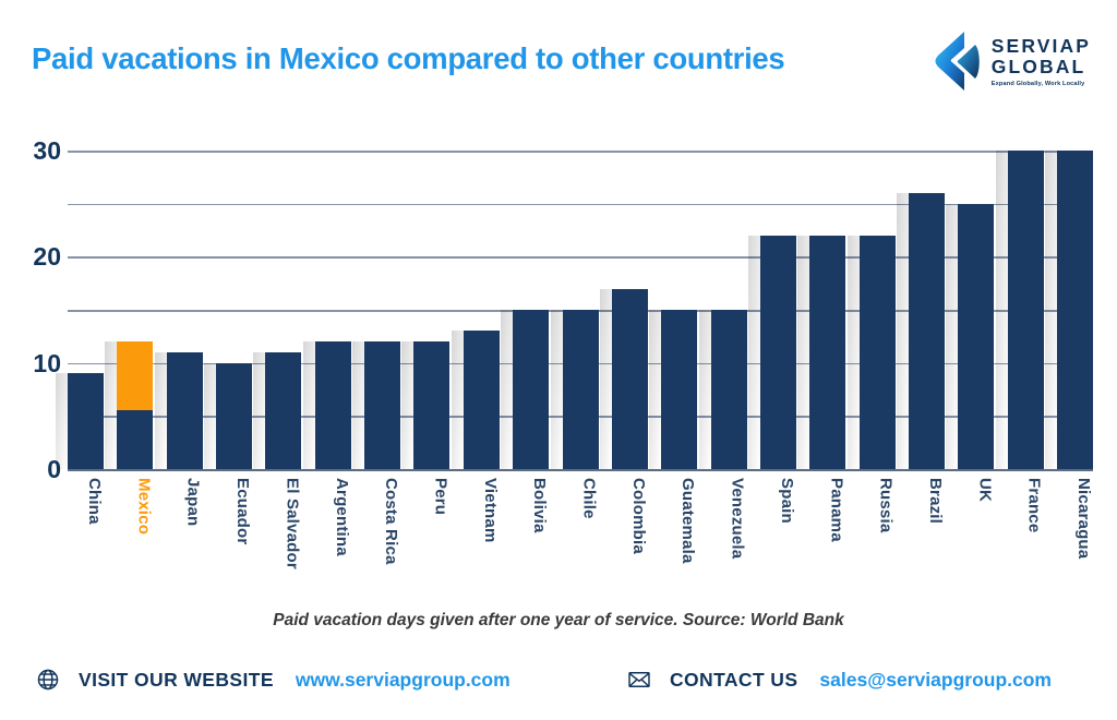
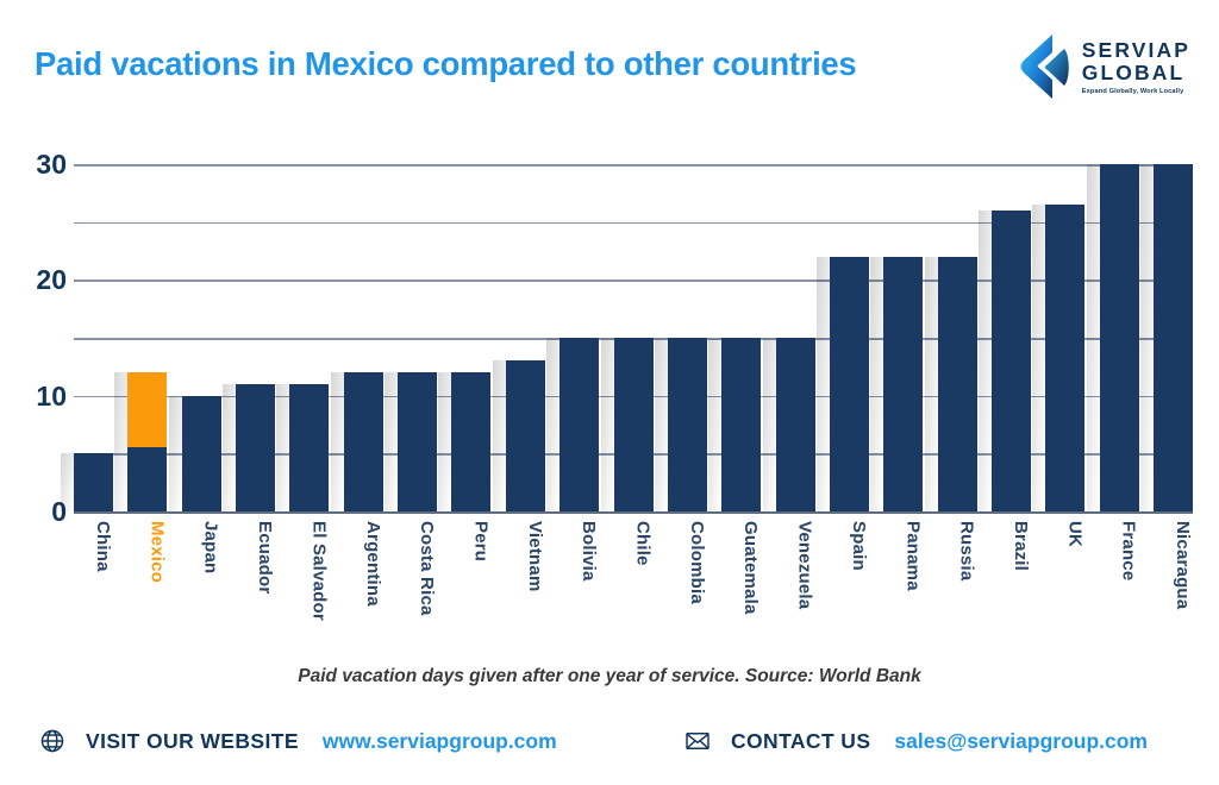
China: 9 -> 5
Japan: 11 -> 10
Ecuador: 10 -> 11
Colombia: 17 -> 15
UK: 25 -> 26
